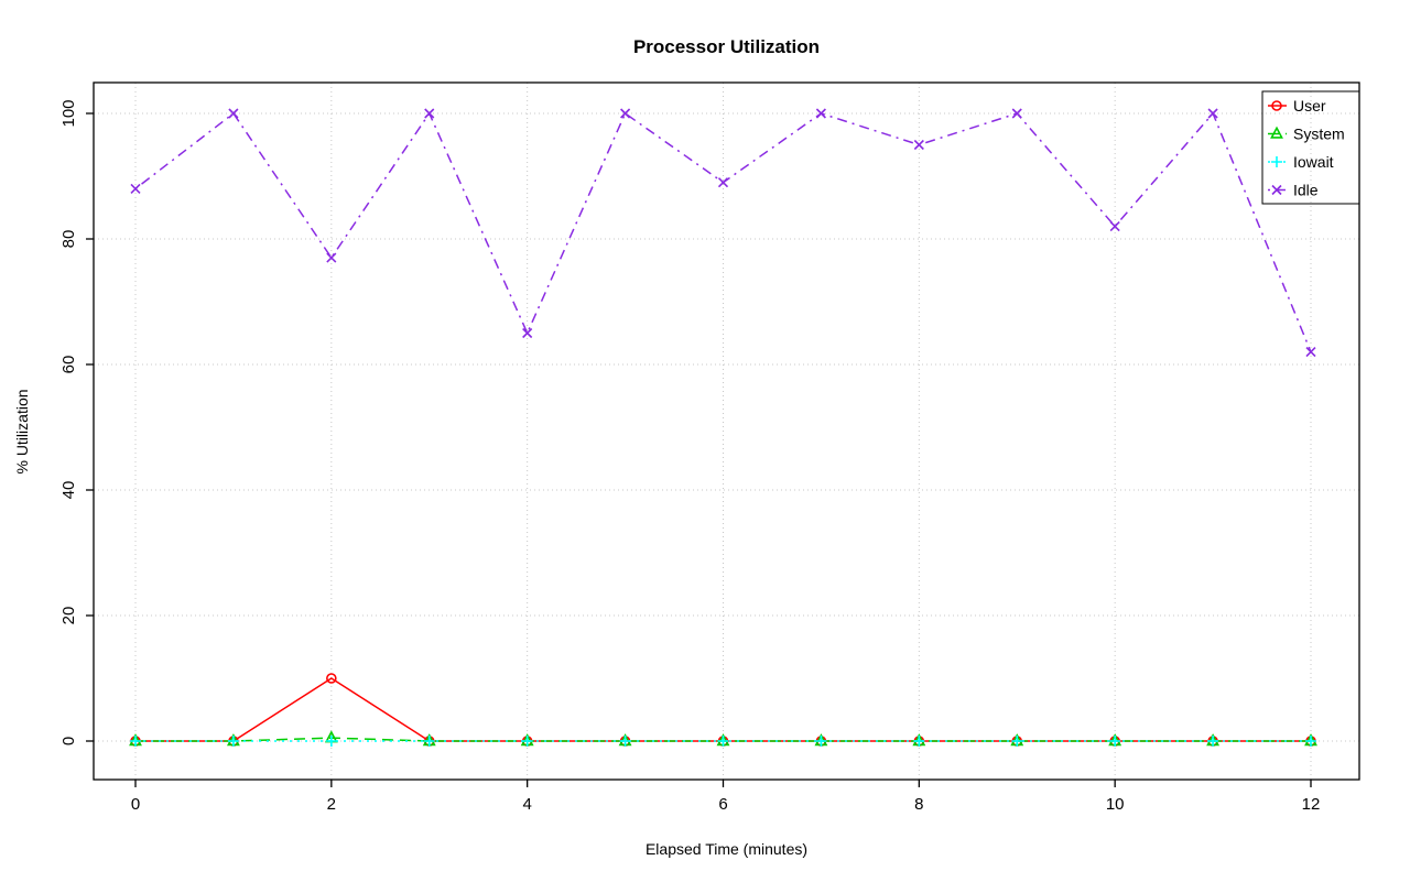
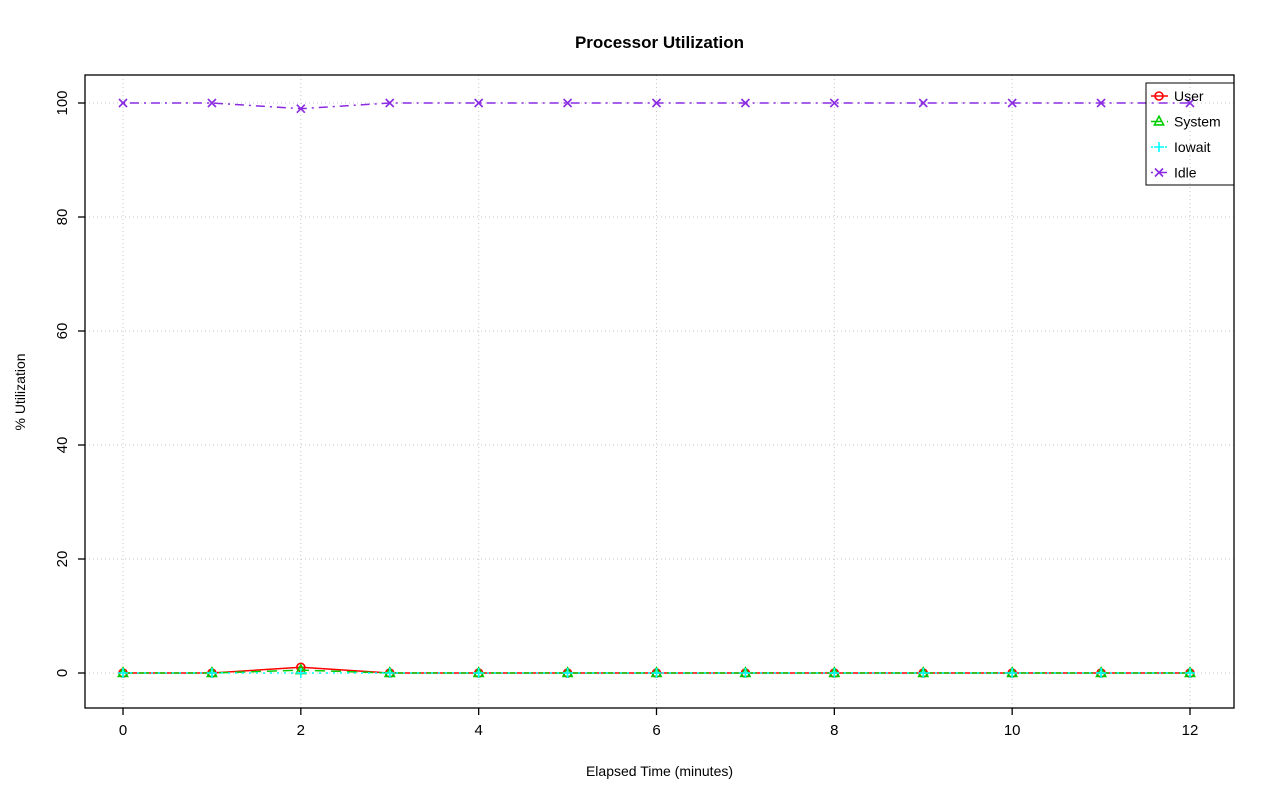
Idle/0: 88 -> 100
User/2: 10 -> 1
Idle/2: 77 -> 99
Idle/4: 65 -> 100
Idle/6: 89 -> 100
Idle/8: 95 -> 100
Idle/10: 82 -> 100
Idle/12: 62 -> 100
